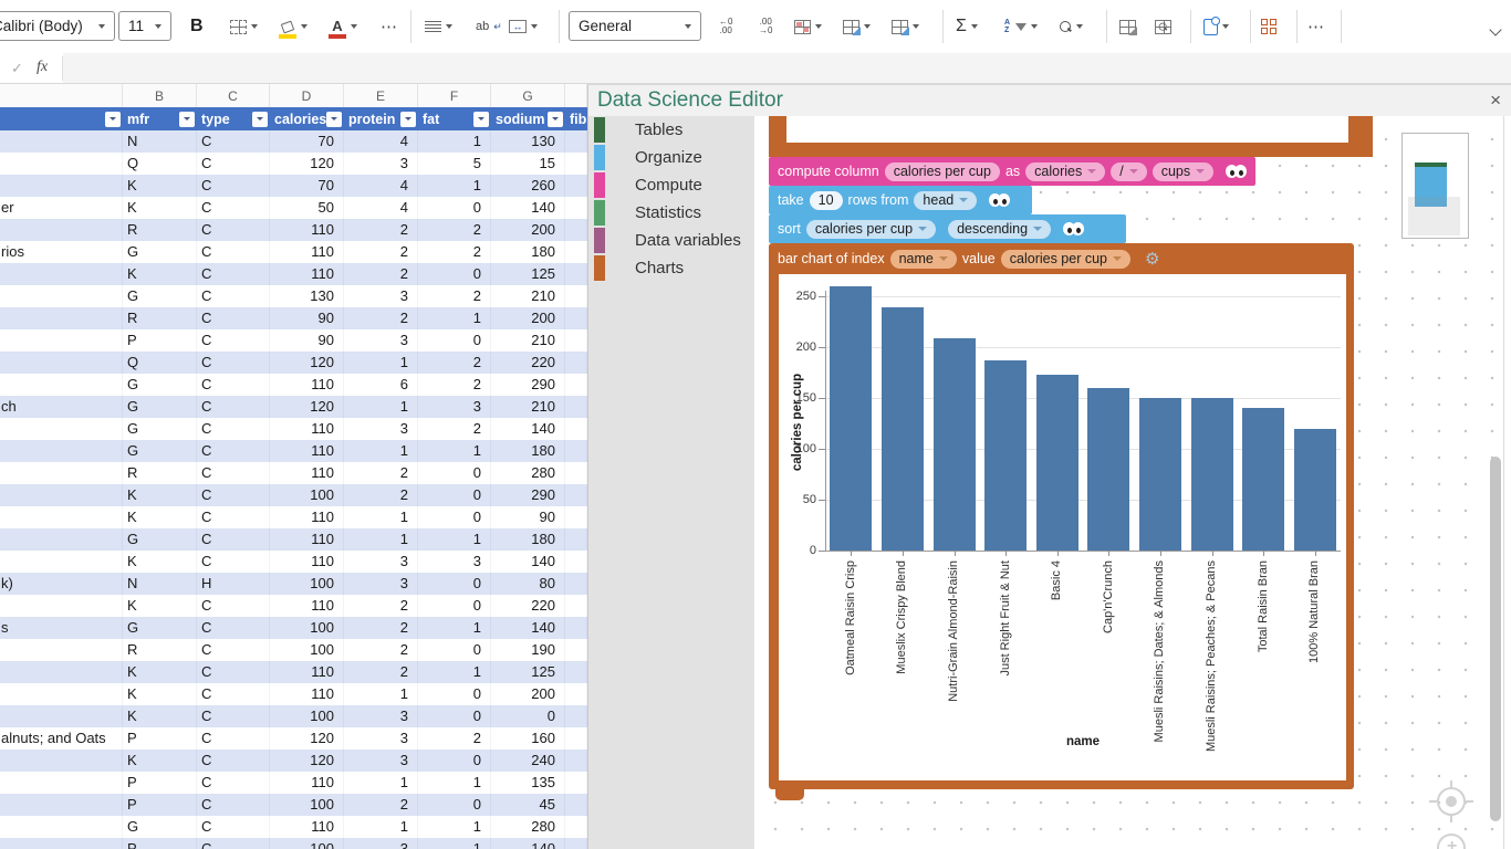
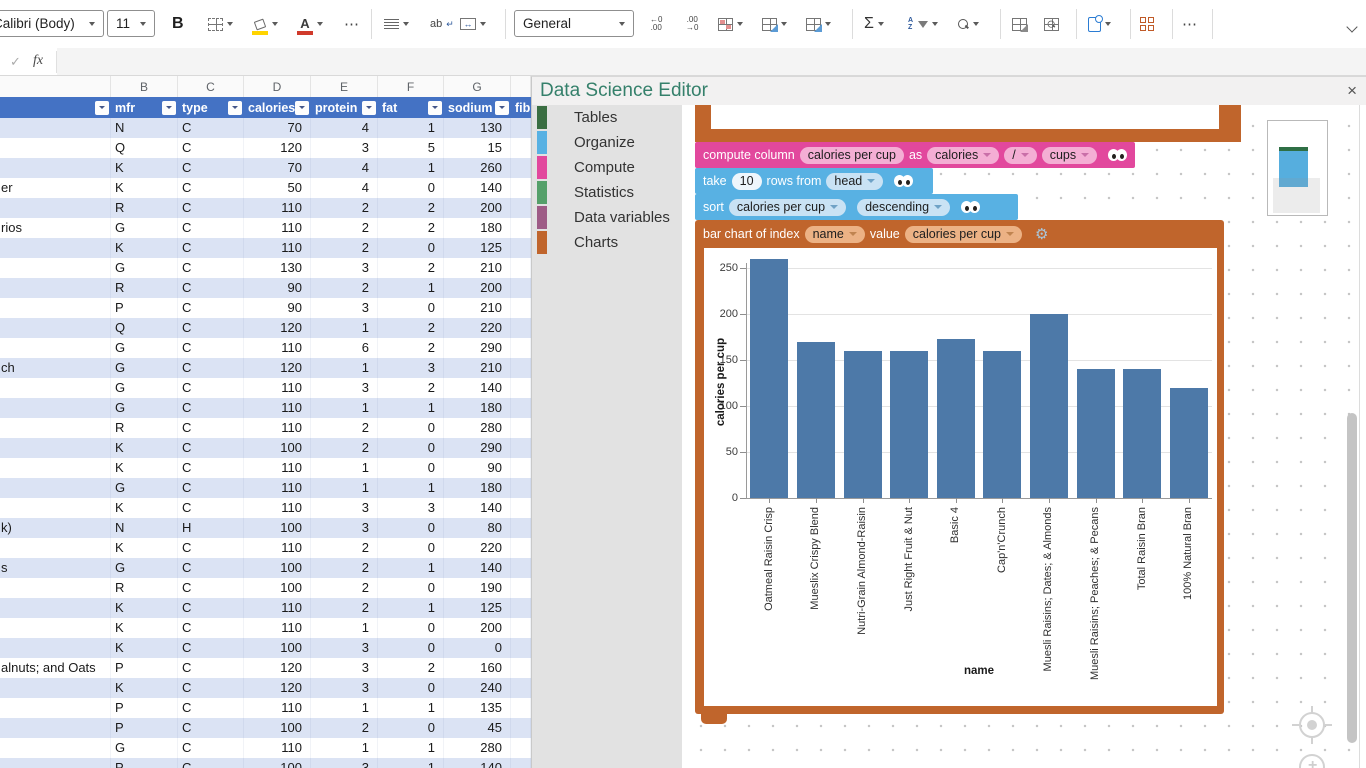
Mueslix Crispy Blend: 240 -> 170
Nutri-Grain Almond-Raisin: 210 -> 160
Just Right Fruit & Nut: 190 -> 160
Muesli Raisins; Dates; & Almonds: 150 -> 200
Muesli Raisins; Peaches; & Pecans: 150 -> 140
